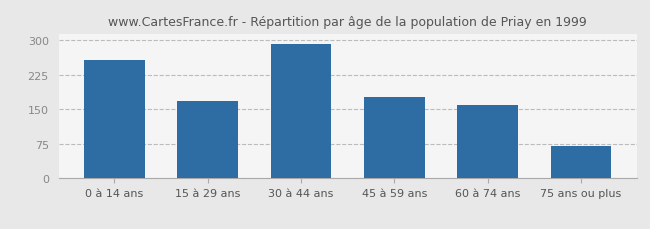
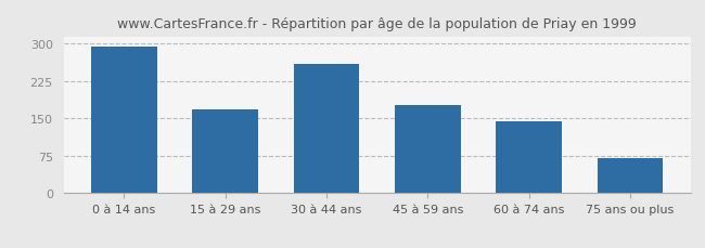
0 à 14 ans: 258 -> 295
30 à 44 ans: 293 -> 260
60 à 74 ans: 160 -> 145
